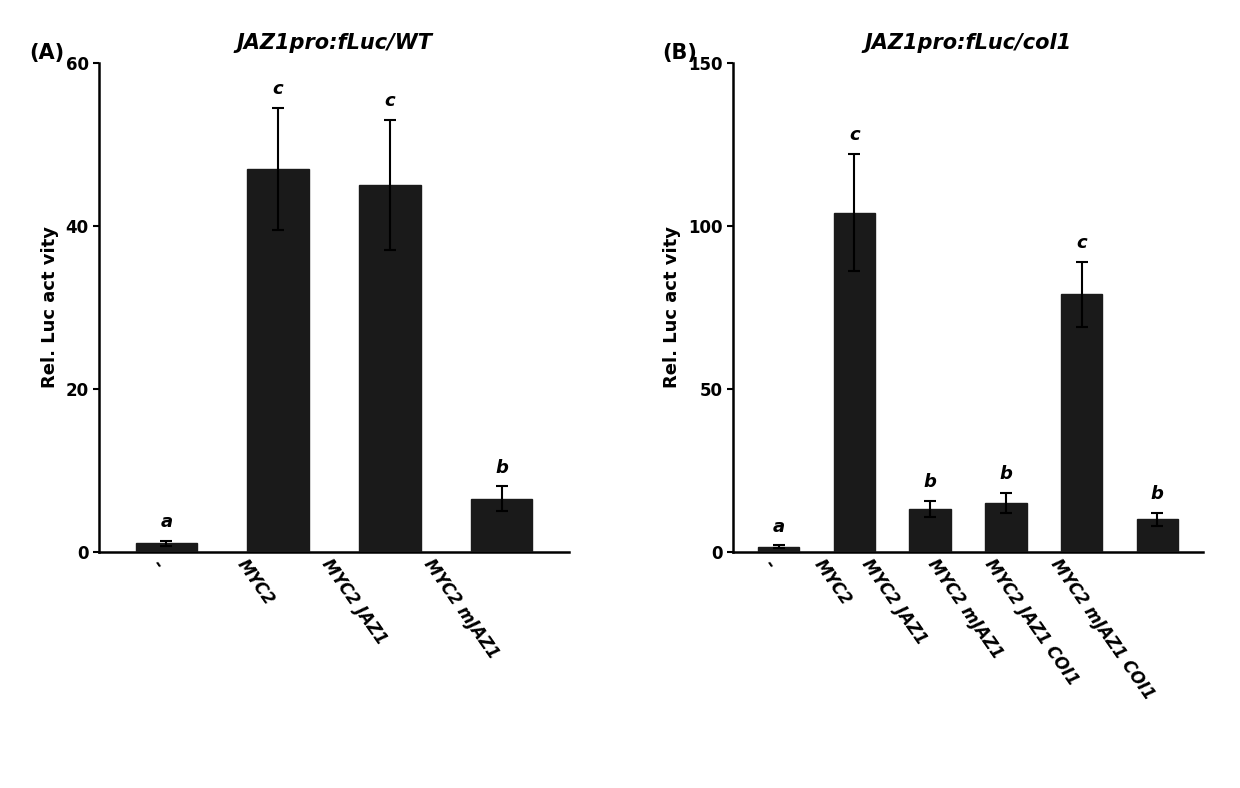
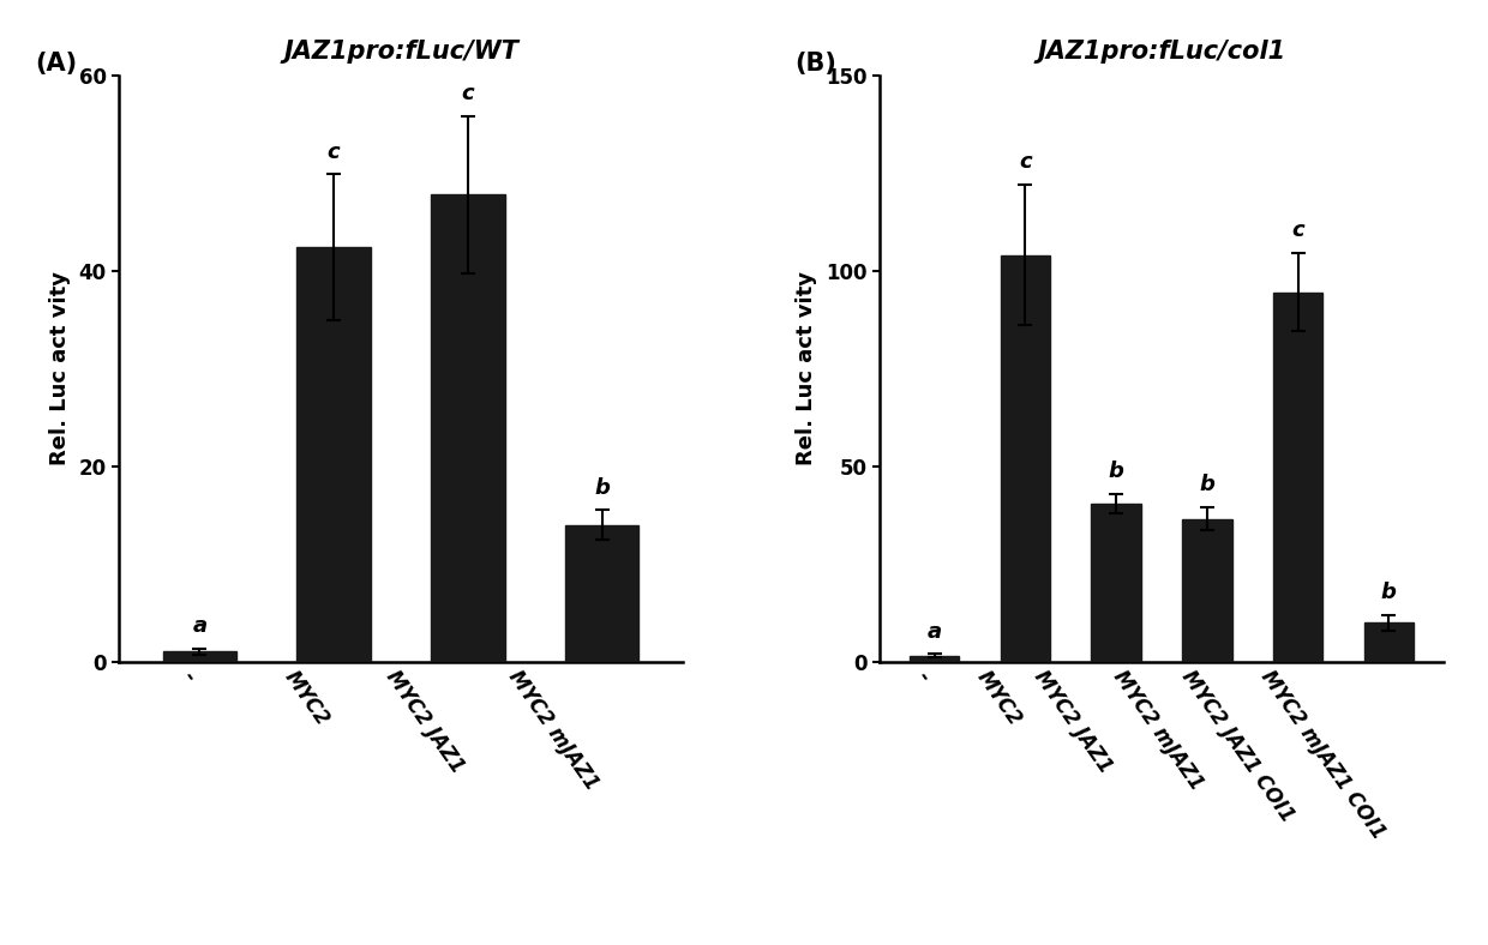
JAZ1pro:fLuc/WT/MYC2: 47.0 -> 42.4
JAZ1pro:fLuc/WT/MYC2 JAZ1: 45.0 -> 47.8
JAZ1pro:fLuc/WT/MYC2 mJAZ1: 6.5 -> 14.0
JAZ1pro:fLuc/col1/MYC2 JAZ1: 13.0 -> 40.5
JAZ1pro:fLuc/col1/MYC2 mJAZ1: 15.0 -> 36.5
JAZ1pro:fLuc/col1/MYC2 JAZ1 COI1: 79.0 -> 94.5
